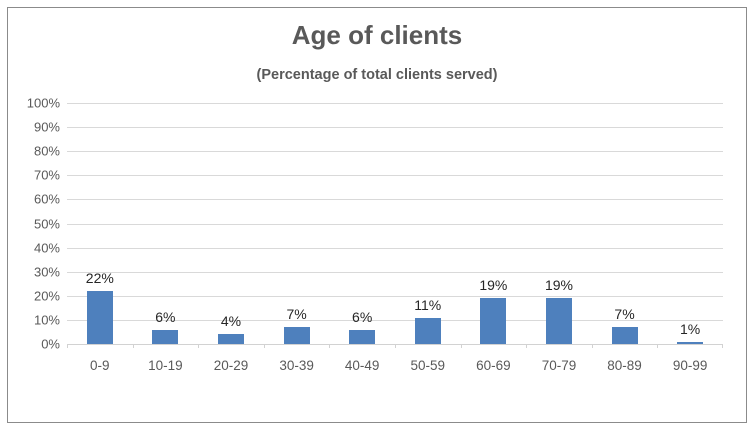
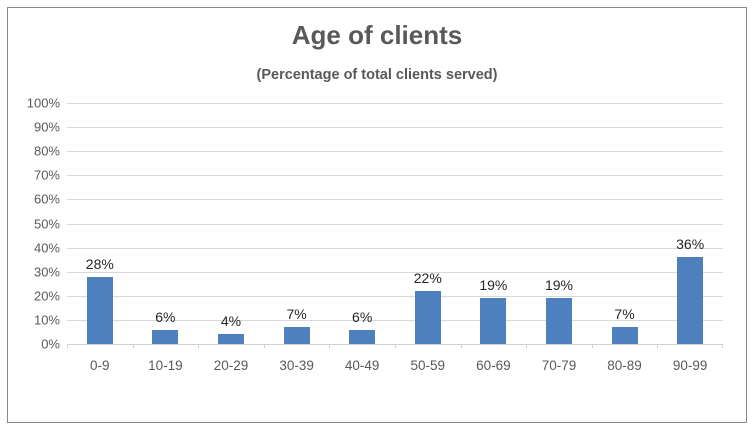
0-9: 22% -> 28%
50-59: 11% -> 22%
90-99: 1% -> 36%
